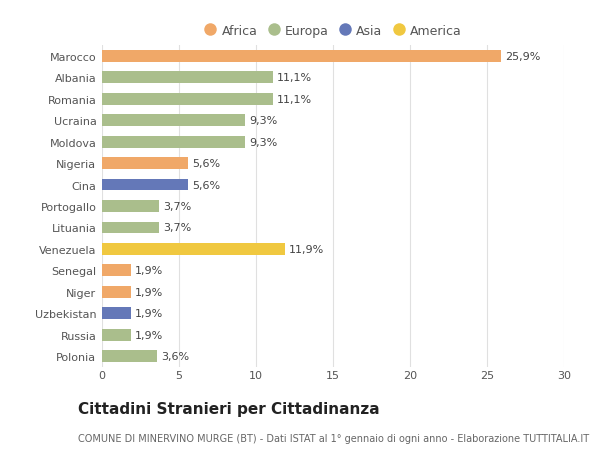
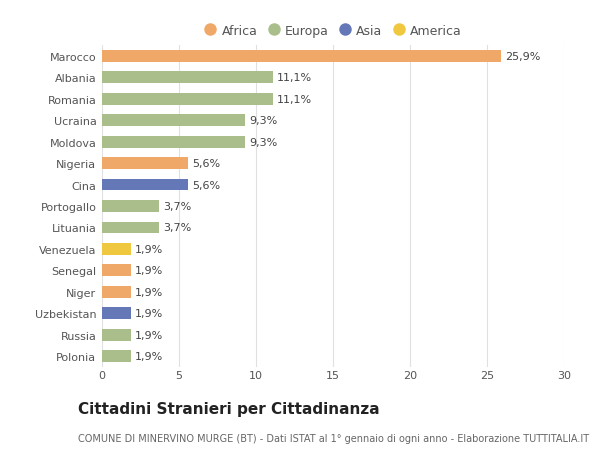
Venezuela: 11,9% -> 1,9%
Polonia: 3,6% -> 1,9%
